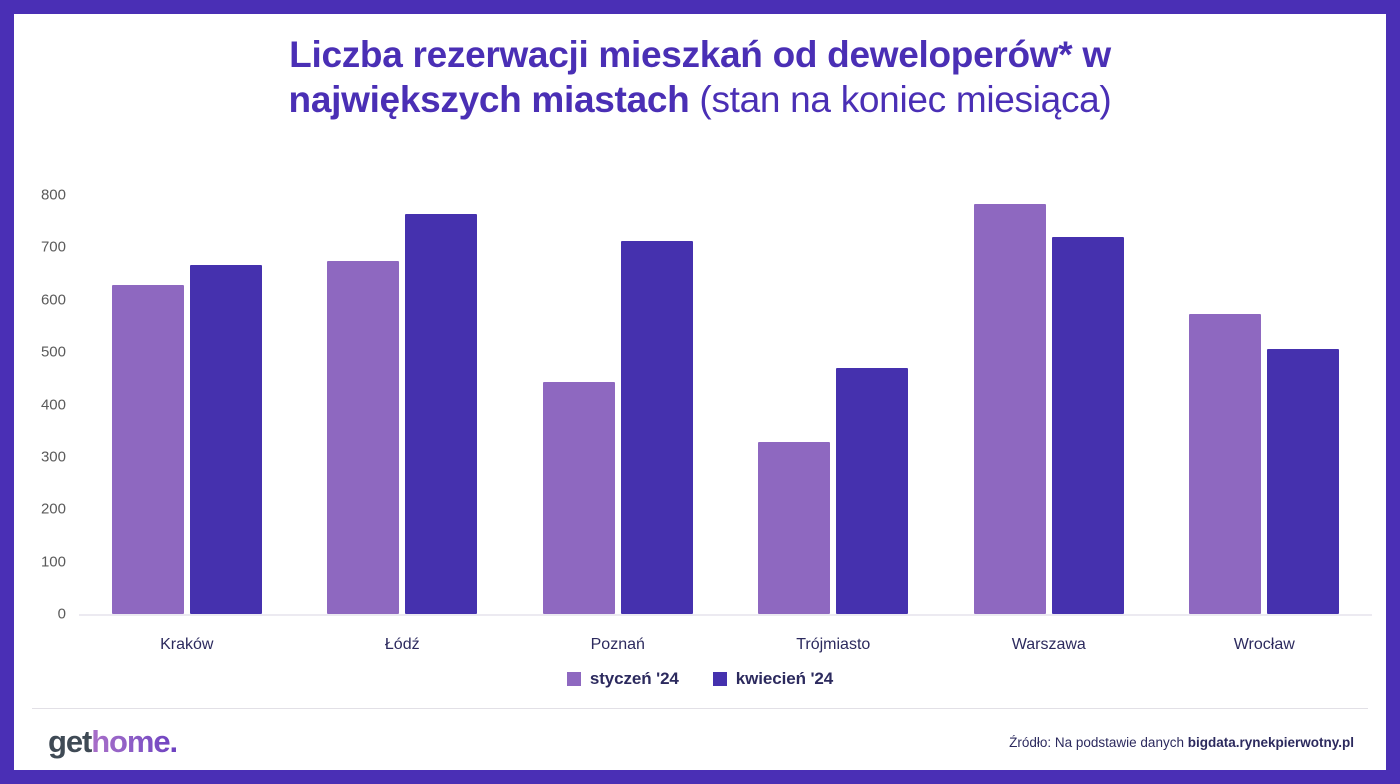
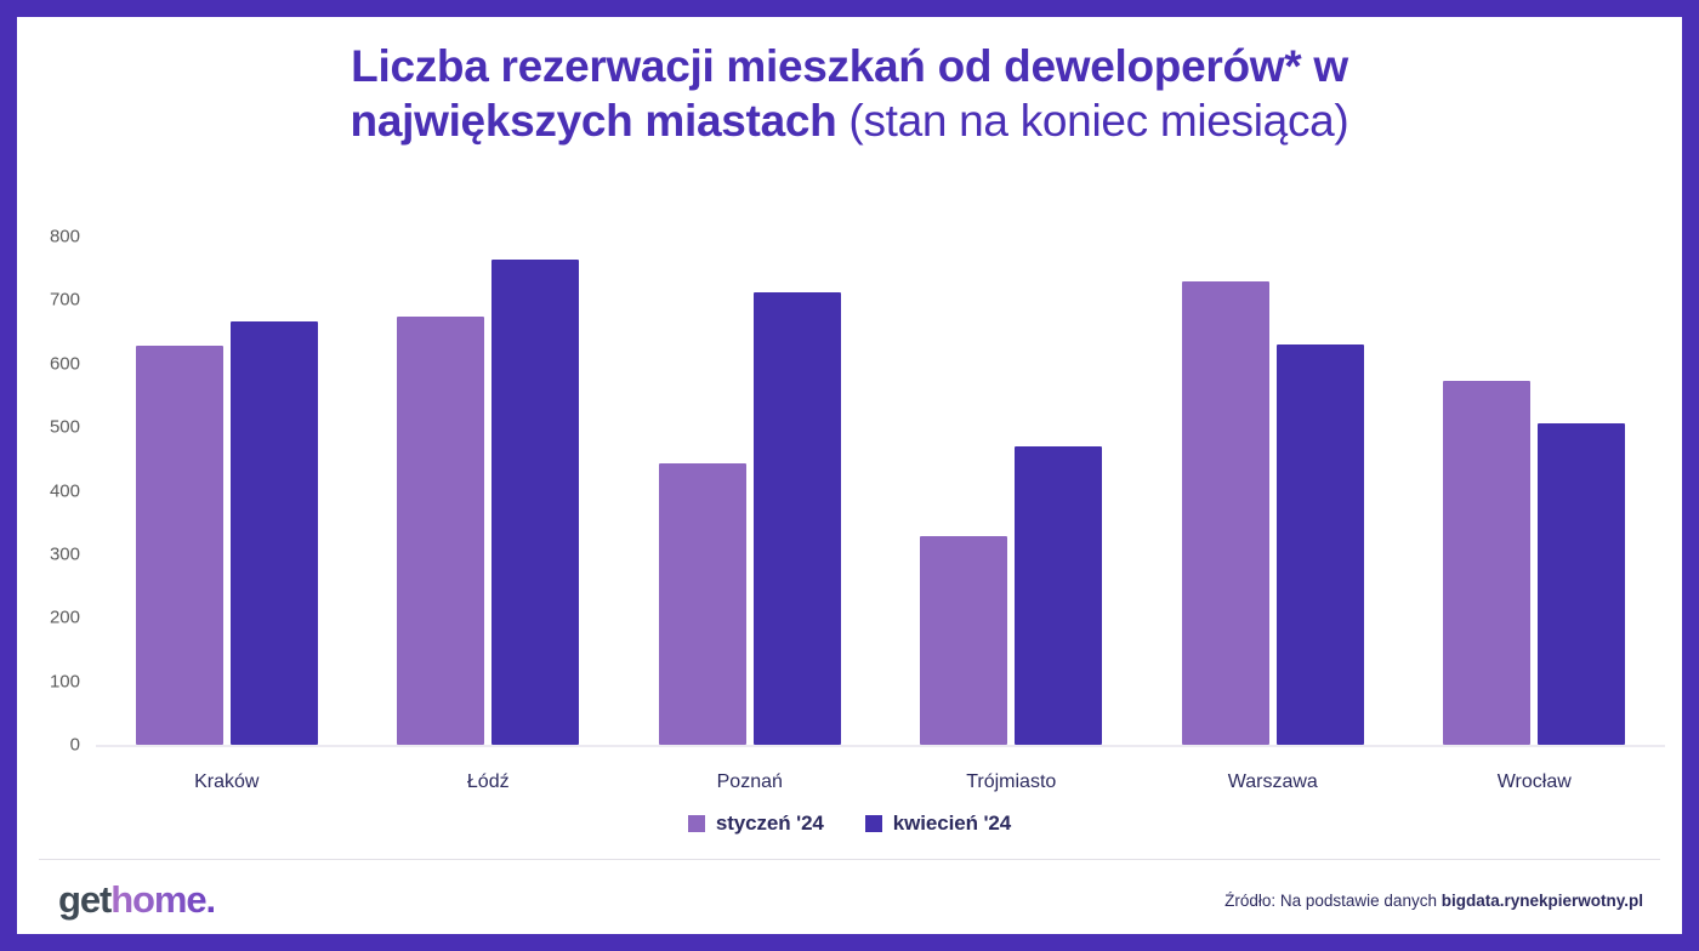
styczeń '24/Warszawa: 780 -> 730
kwiecień '24/Warszawa: 720 -> 630
